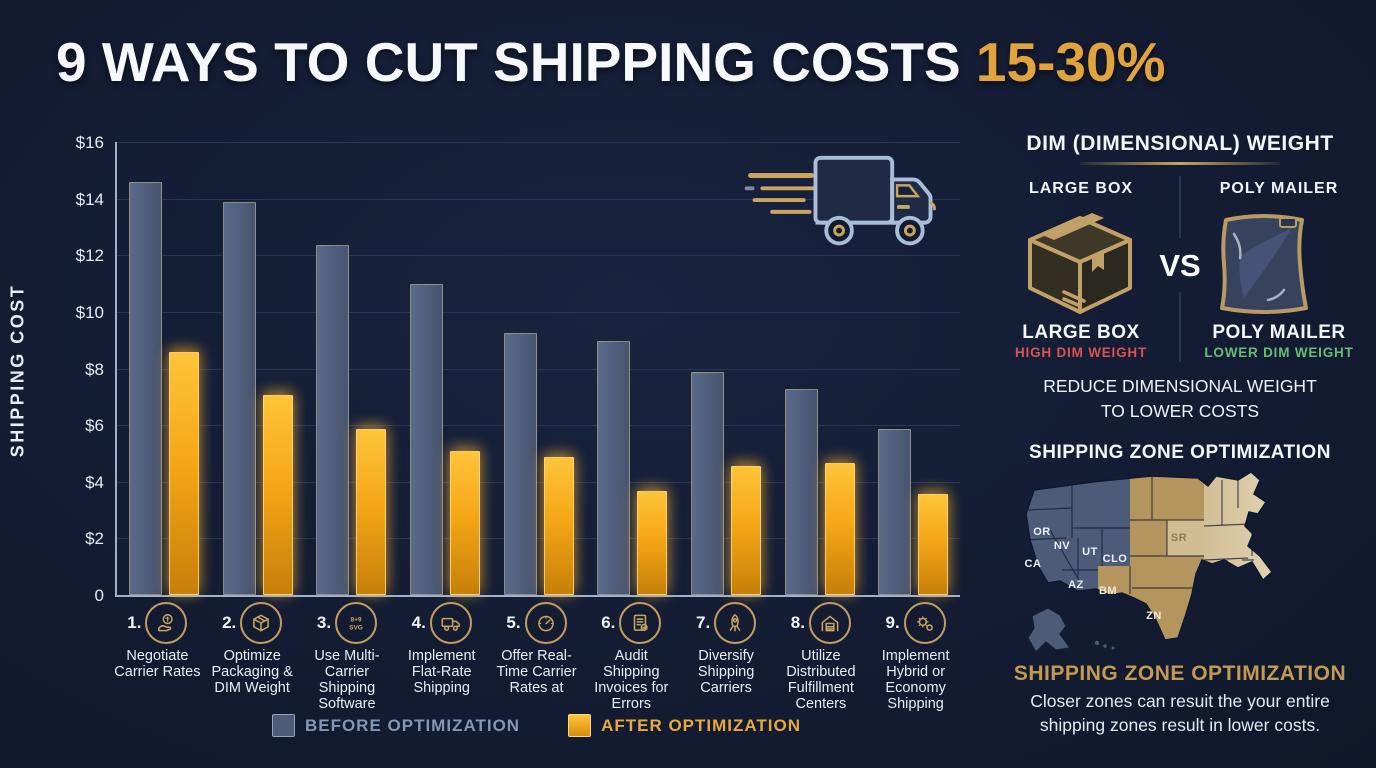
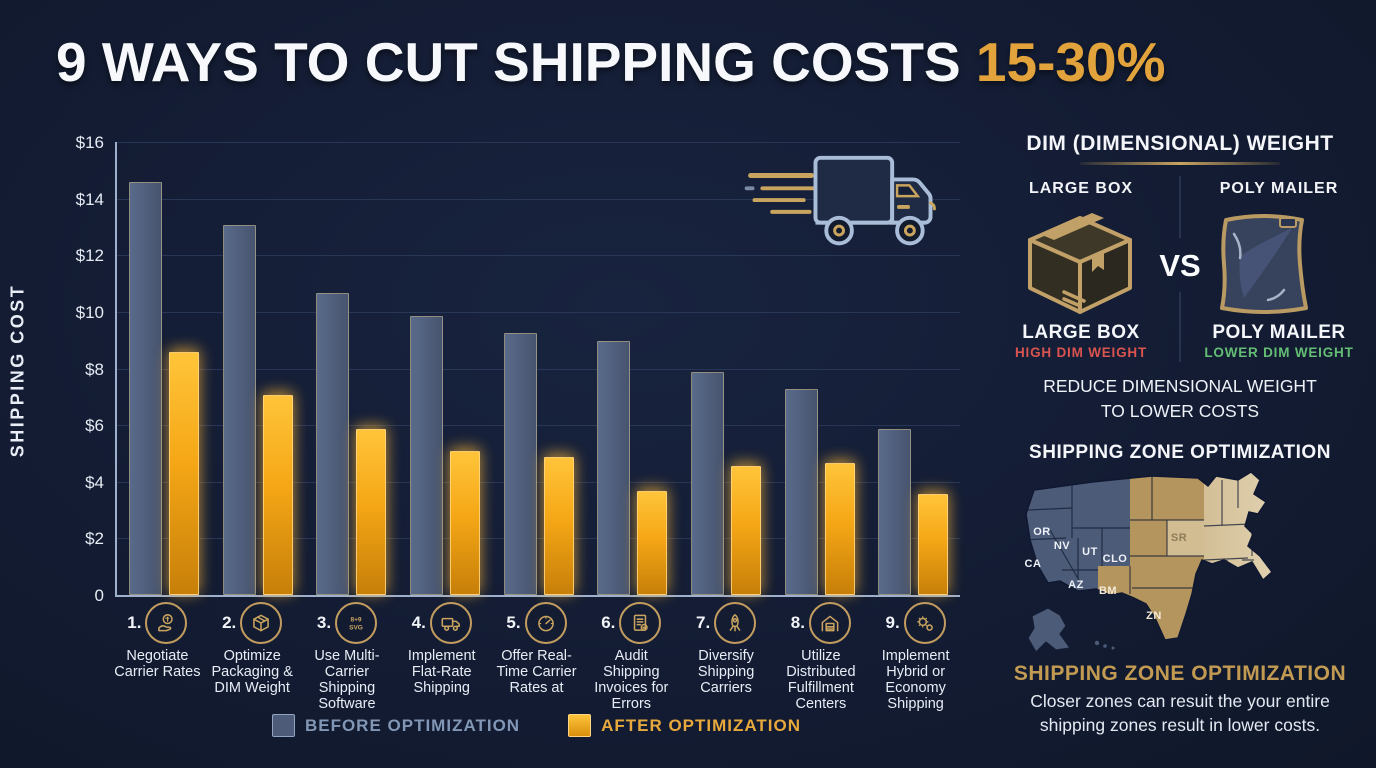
BEFORE OPTIMIZATION/Optimize Packaging & DIM Weight: $13.8 -> $13.0
BEFORE OPTIMIZATION/Use Multi-Carrier Shipping Software: $12.3 -> $10.6
BEFORE OPTIMIZATION/Implement Flat-Rate Shipping: $10.9 -> $9.8
